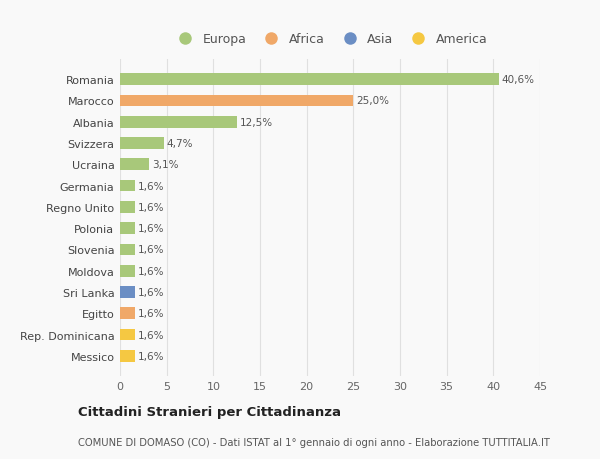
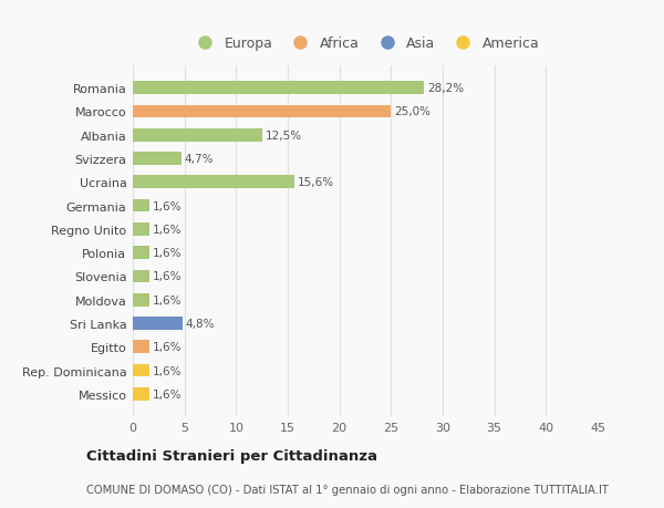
Romania: 40,6% -> 28,2%
Ucraina: 3,1% -> 15,6%
Sri Lanka: 1,6% -> 4,8%
